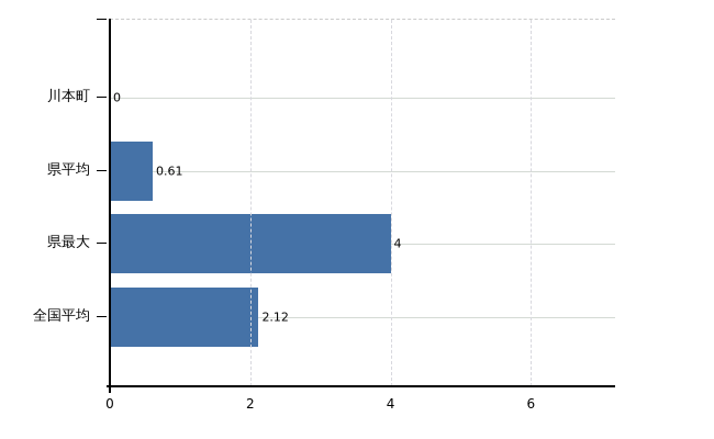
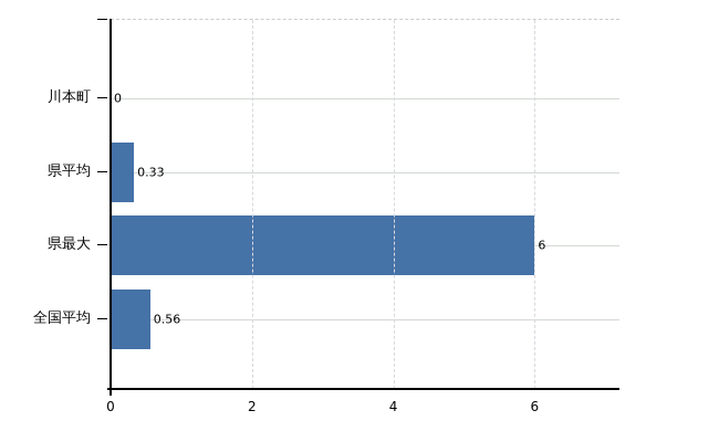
県平均: 0.61 -> 0.33
県最大: 4 -> 6
全国平均: 2.12 -> 0.56
